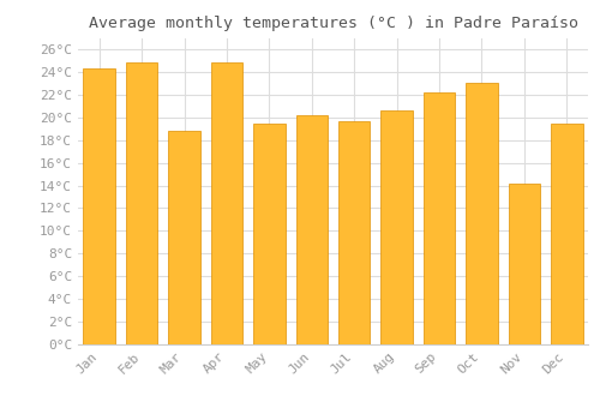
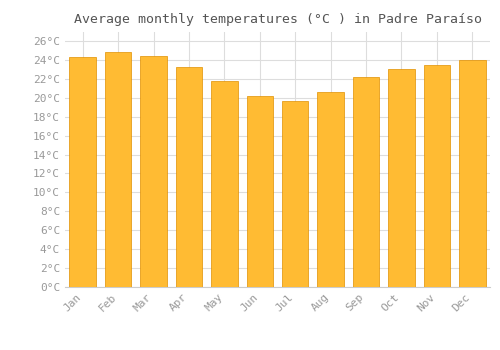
Mar: 18.8°C -> 24.4°C
Apr: 24.8°C -> 23.2°C
May: 19.4°C -> 21.8°C
Nov: 14.2°C -> 23.5°C
Dec: 19.4°C -> 24.0°C
